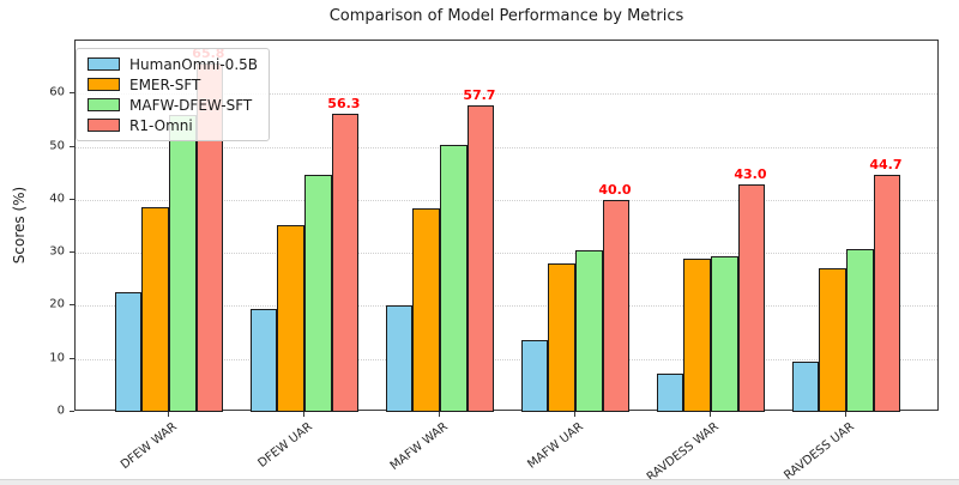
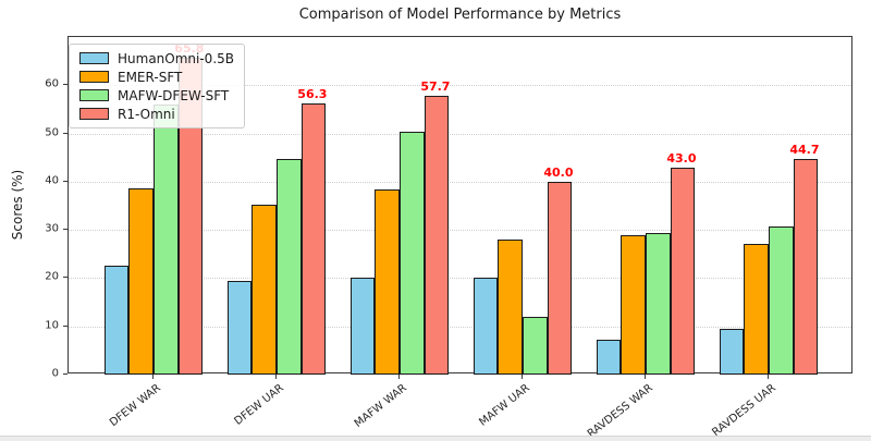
HumanOmni-0.5B/MAFW UAR: 14 -> 20
MAFW-DFEW-SFT/MAFW UAR: 30 -> 12
